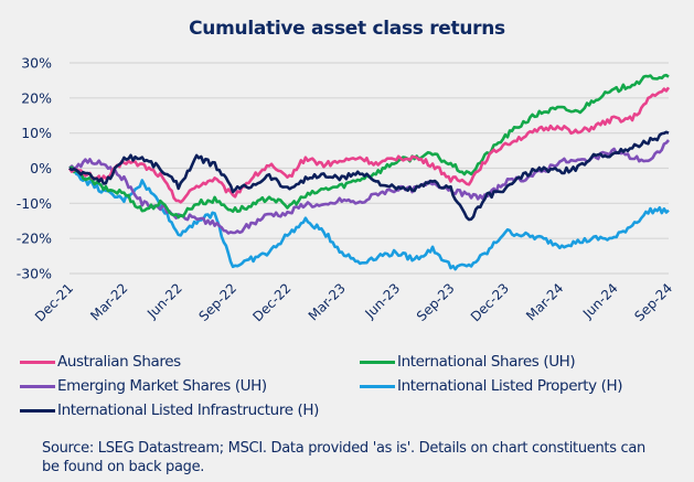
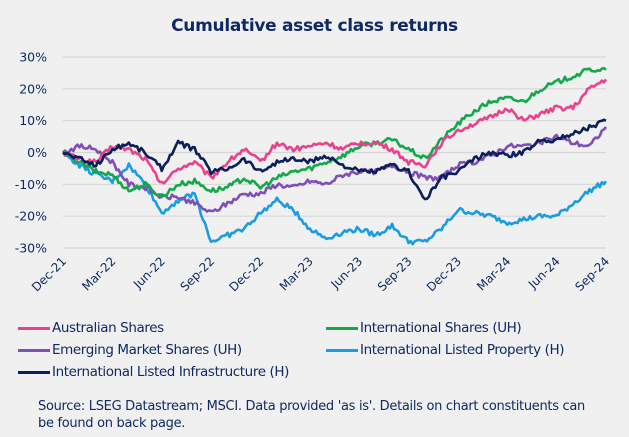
International Listed Infrastructure (H)/Mar-22: 3% -> 1%
Australian Shares/Mar-24: 12% -> 14%
International Listed Property (H)/Sep-24: -12% -> -9%
